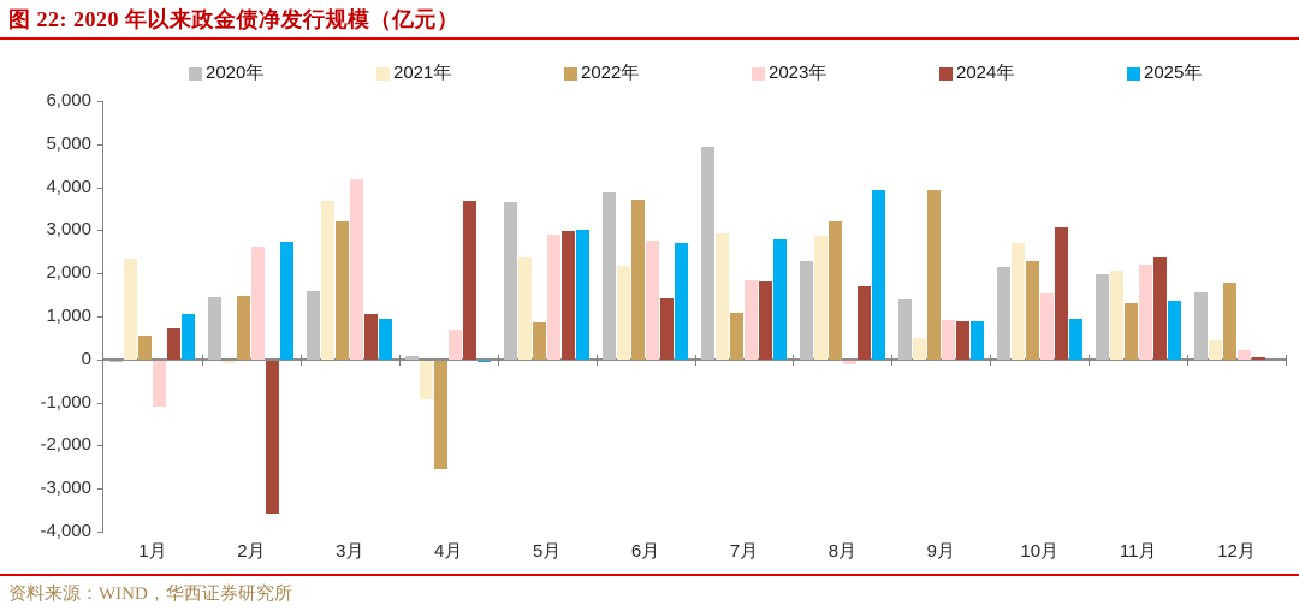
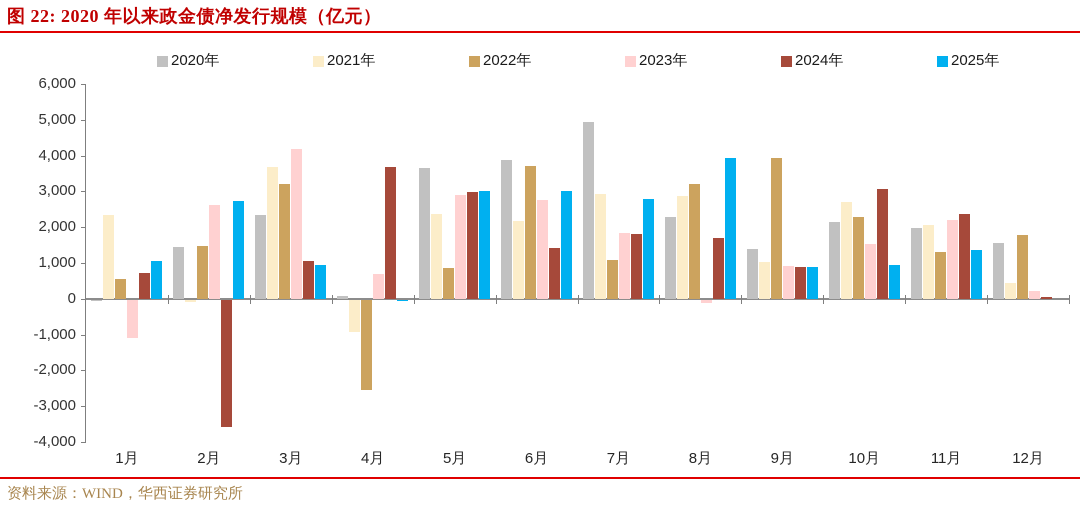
2020年/3月: 1600 -> 2300
2025年/6月: 2700 -> 3000
2021年/9月: 500 -> 1000
